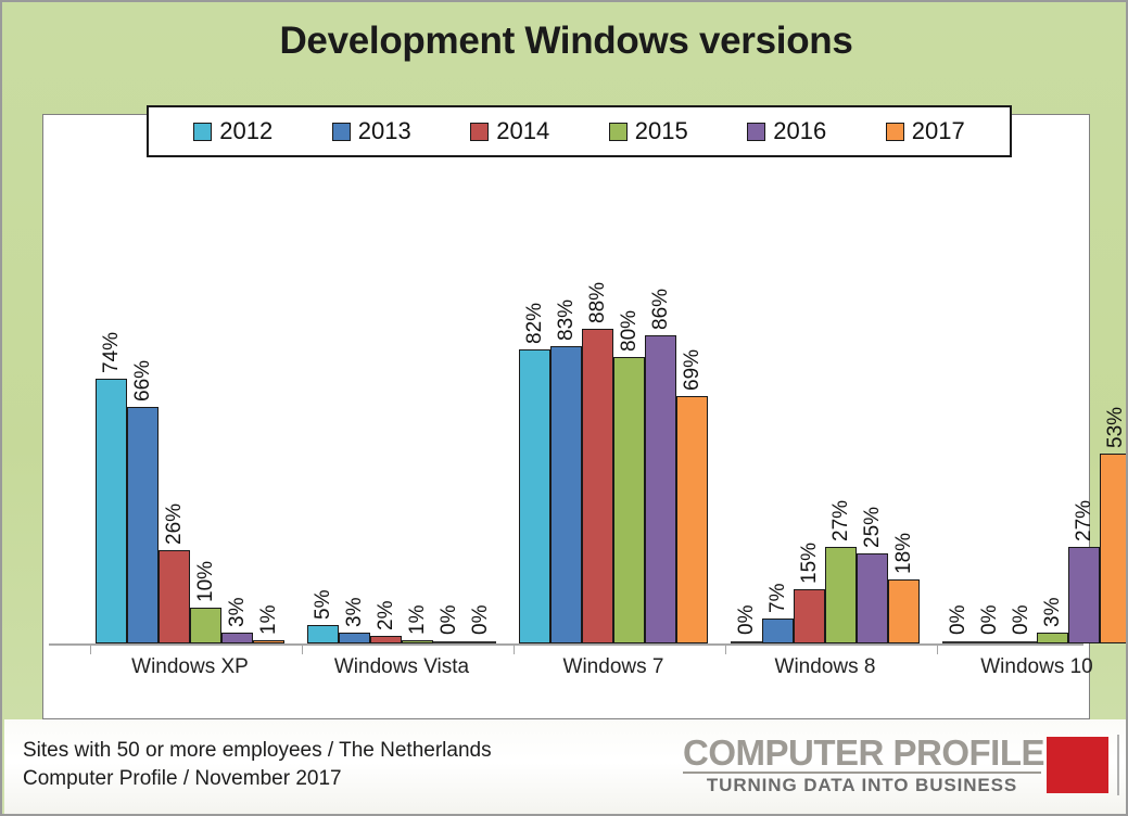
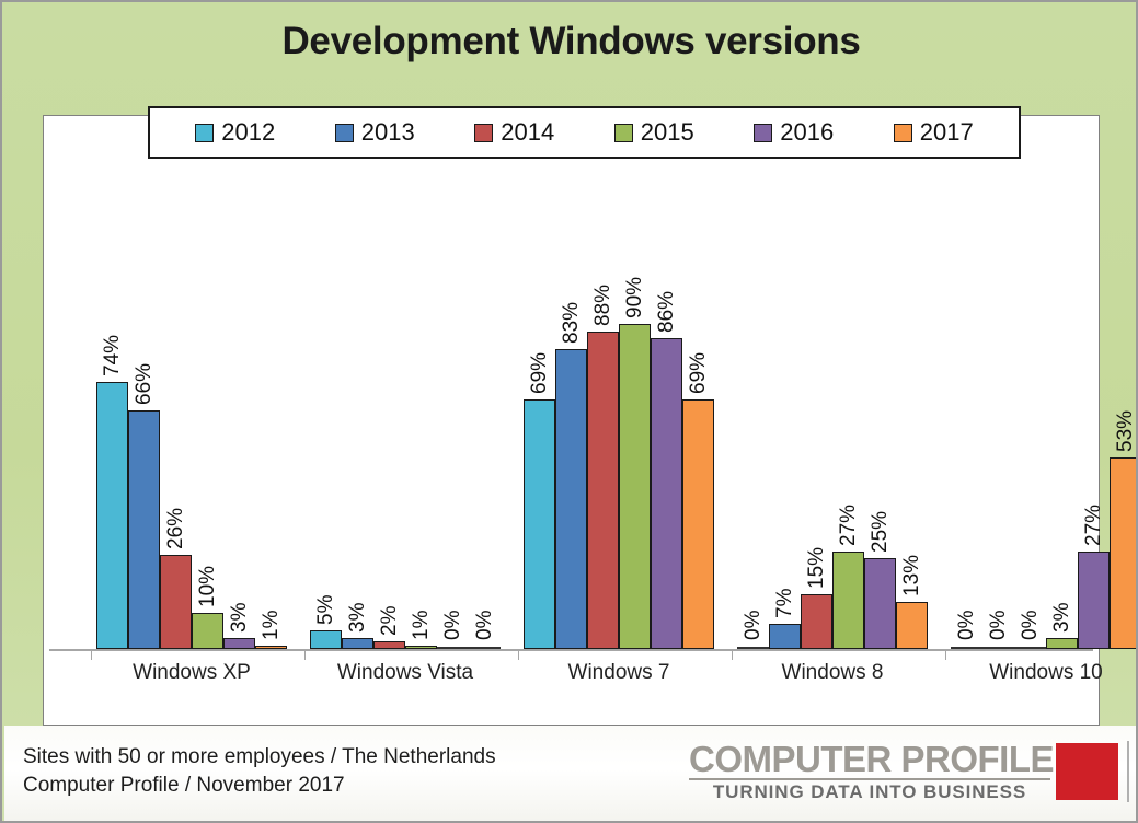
2012/Windows 7: 82% -> 69%
2015/Windows 7: 80% -> 90%
2017/Windows 8: 18% -> 13%
